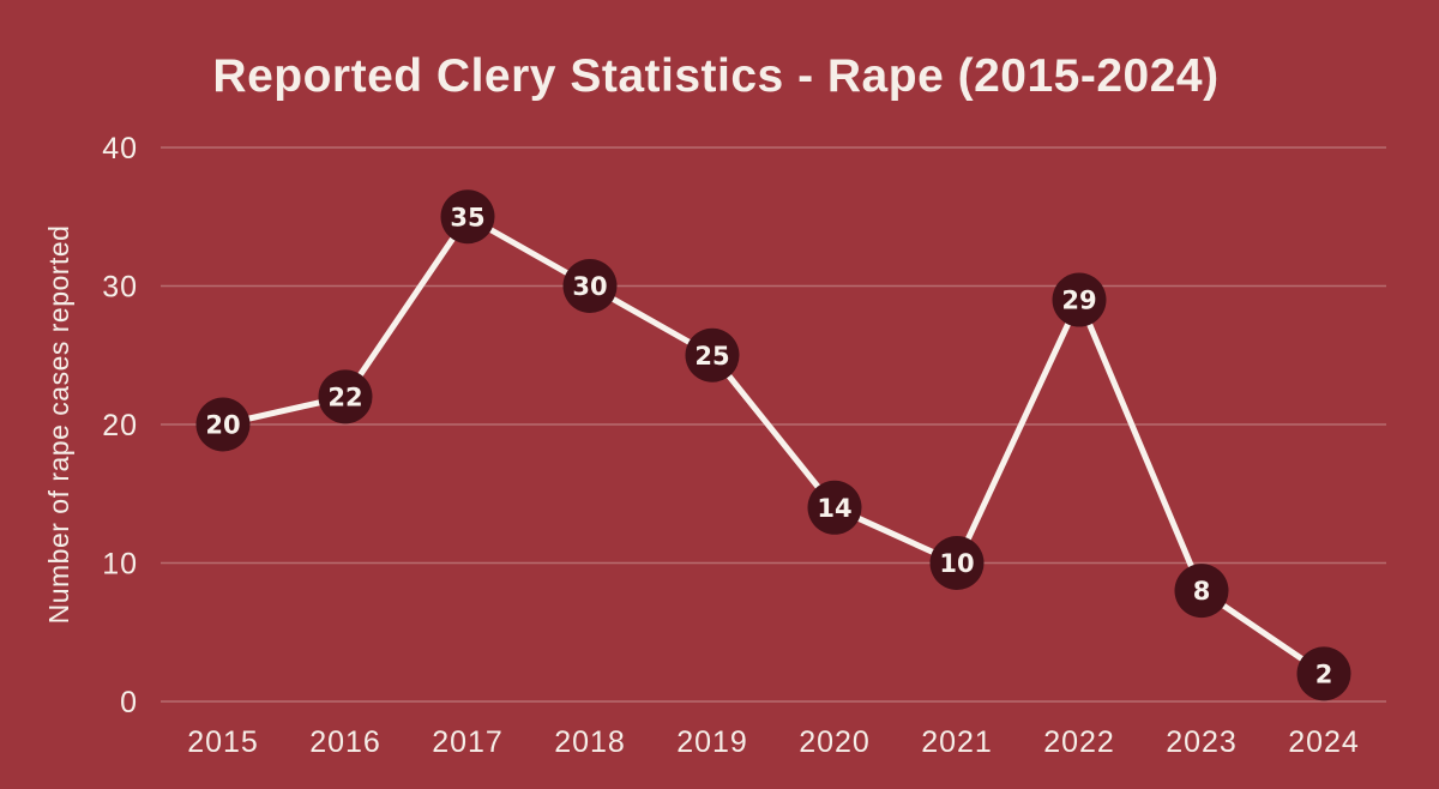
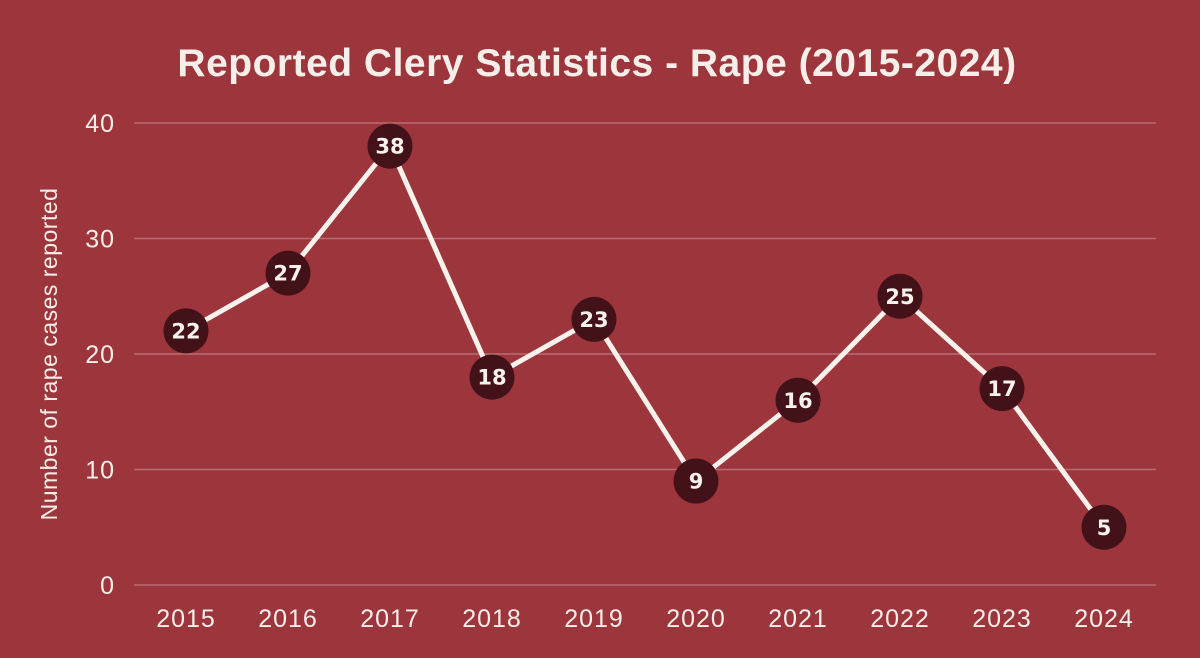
2015: 20 -> 22
2016: 22 -> 27
2017: 35 -> 38
2018: 30 -> 18
2019: 25 -> 23
2020: 14 -> 9
2021: 10 -> 16
2022: 29 -> 25
2023: 8 -> 17
2024: 2 -> 5
